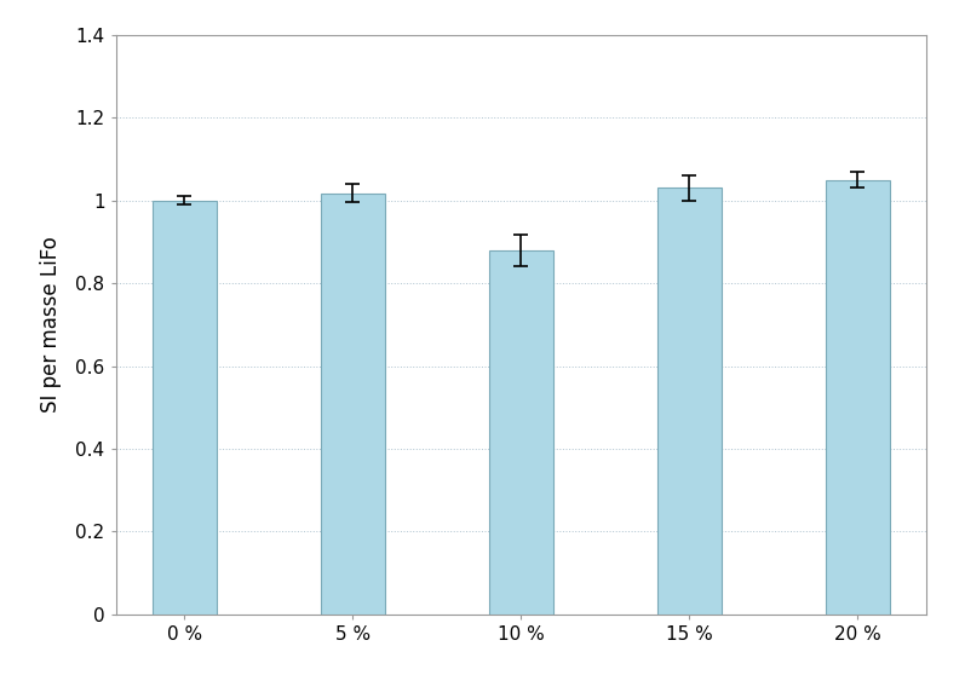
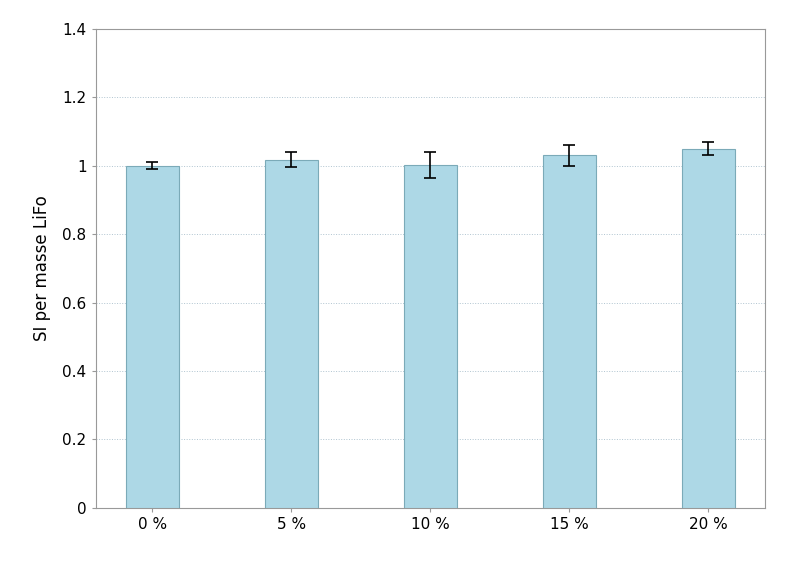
10 %: 0.880 -> 1.002
